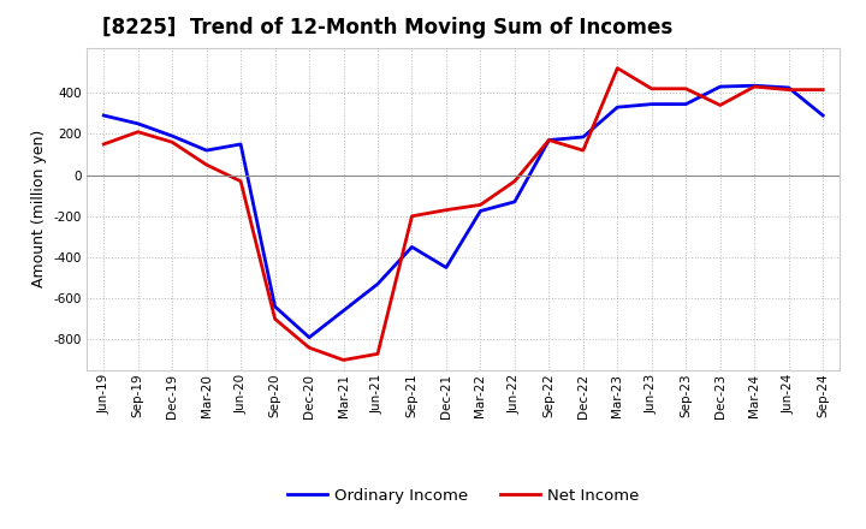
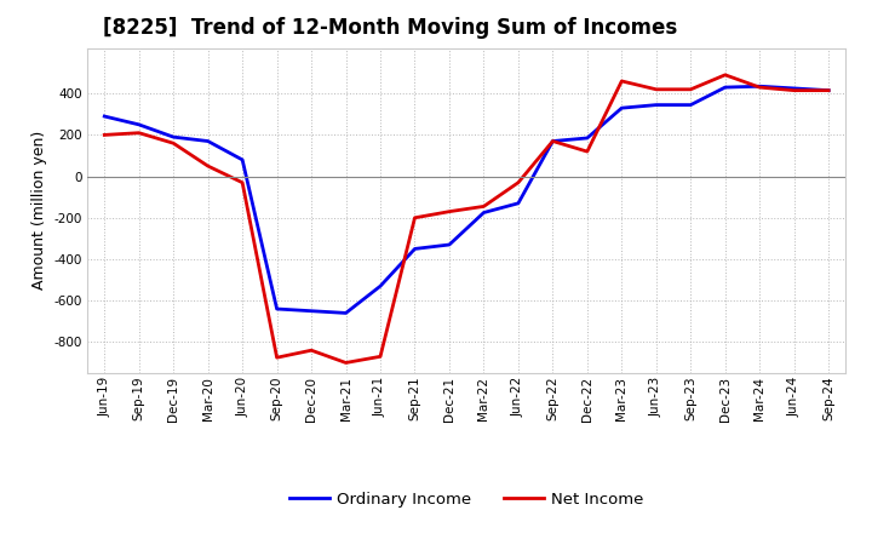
Net Income/Jun-19: 150 -> 200
Ordinary Income/Mar-20: 120 -> 170
Ordinary Income/Jun-20: 150 -> 80
Net Income/Sep-20: -700 -> -880
Ordinary Income/Dec-20: -790 -> -650
Ordinary Income/Dec-21: -450 -> -330
Net Income/Mar-23: 520 -> 460
Net Income/Dec-23: 340 -> 490
Ordinary Income/Sep-24: 290 -> 420
